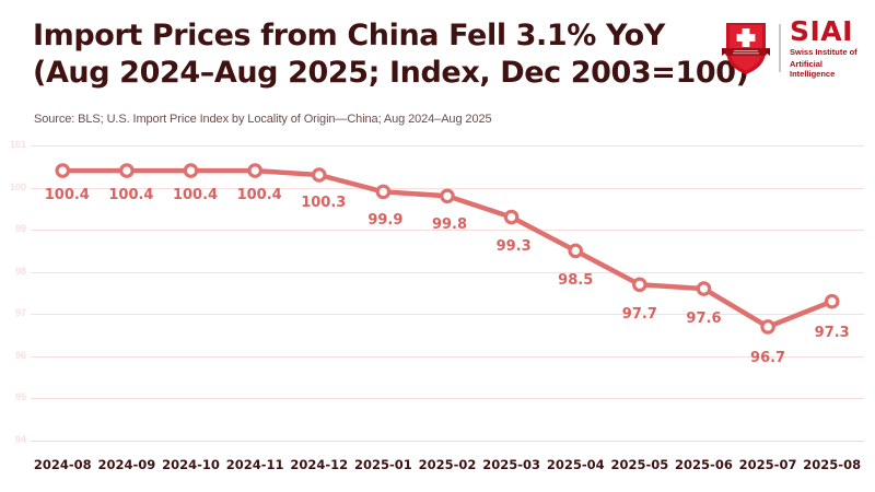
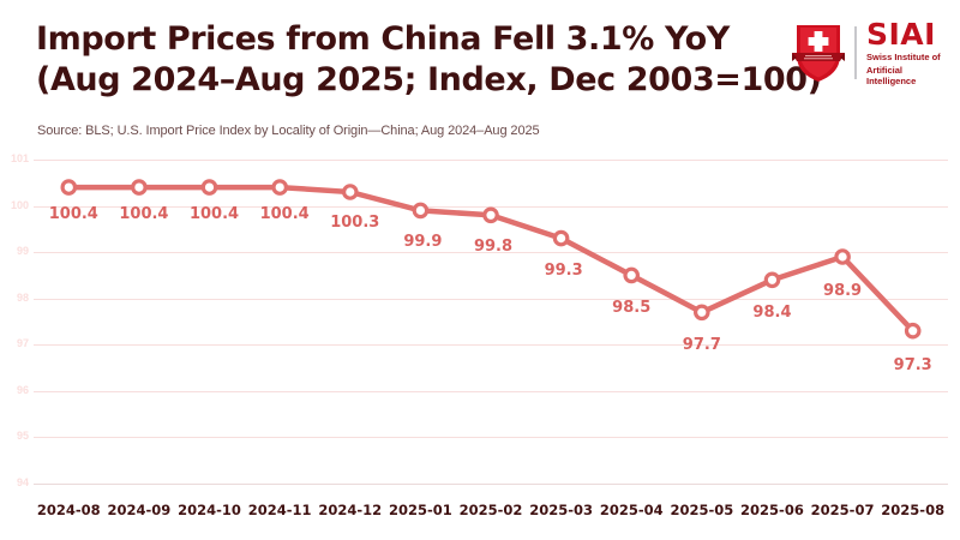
2025-06: 97.6 -> 98.4
2025-07: 96.7 -> 98.9
